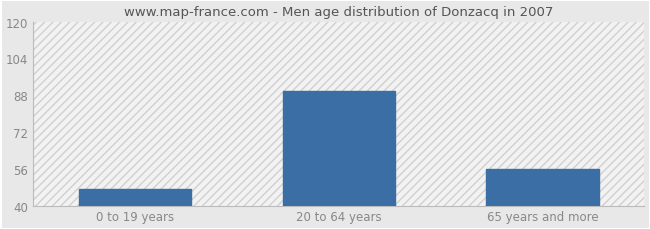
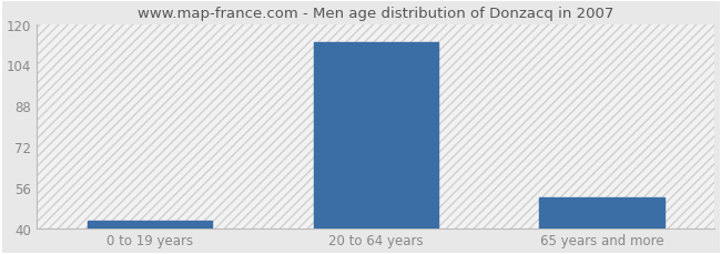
0 to 19 years: 47 -> 43
20 to 64 years: 90 -> 113
65 years and more: 56 -> 52
